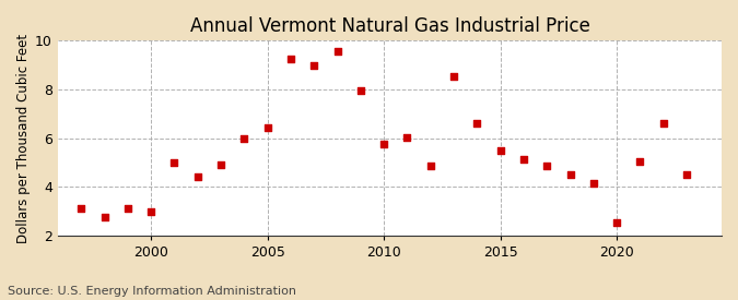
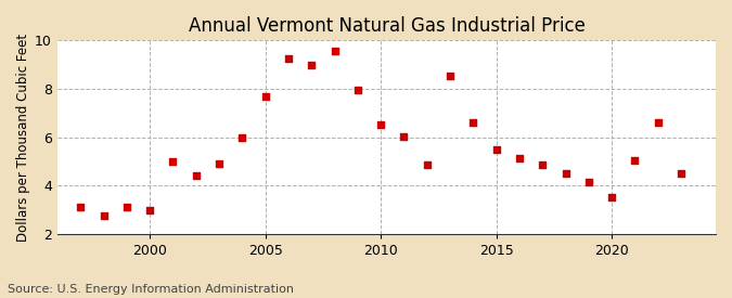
2005: 6.45 -> 7.70
2010: 5.75 -> 6.50
2020: 2.55 -> 3.50
